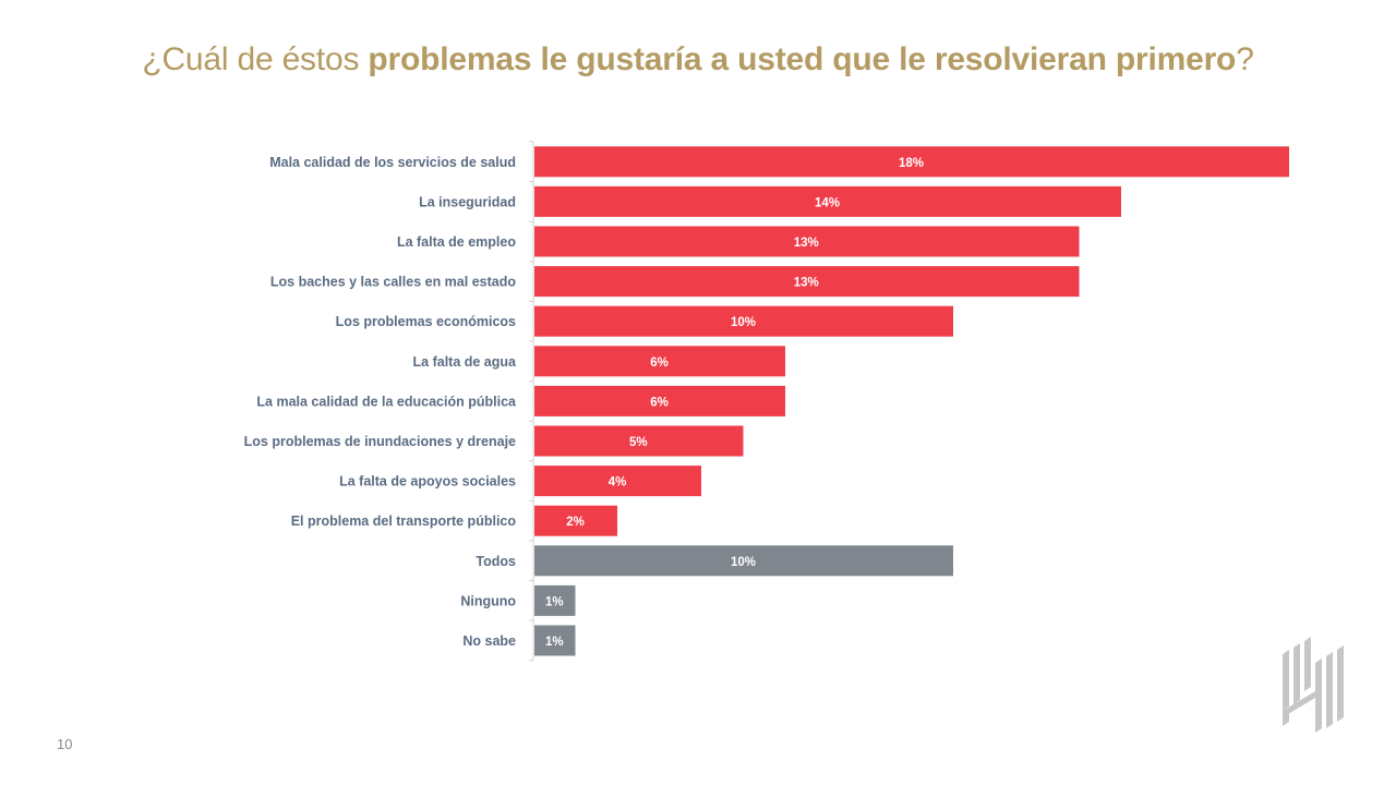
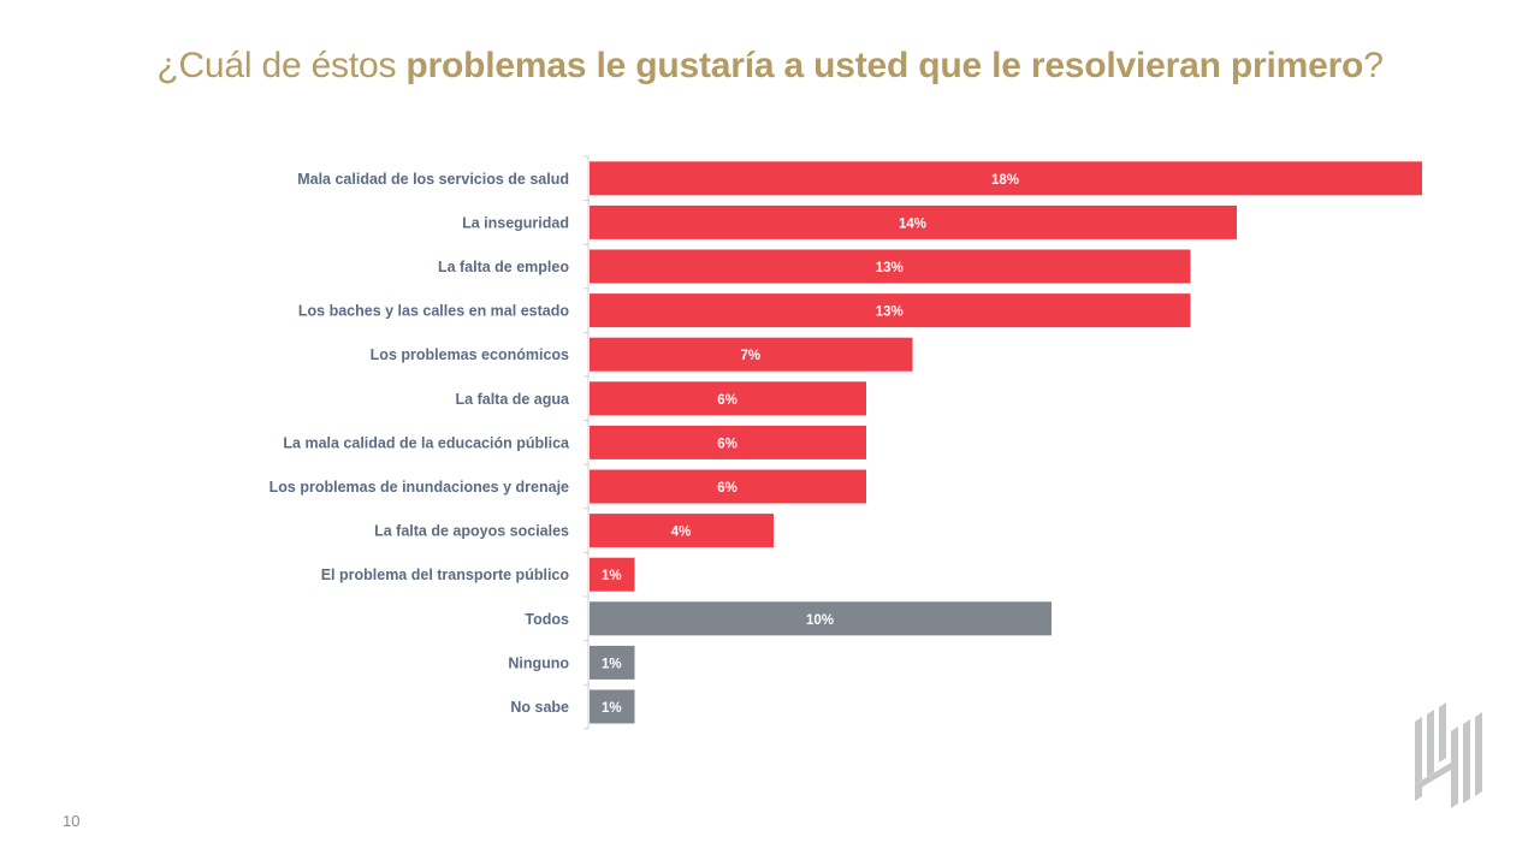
Los problemas económicos: 10% -> 7%
Los problemas de inundaciones y drenaje: 5% -> 6%
El problema del transporte público: 2% -> 1%
